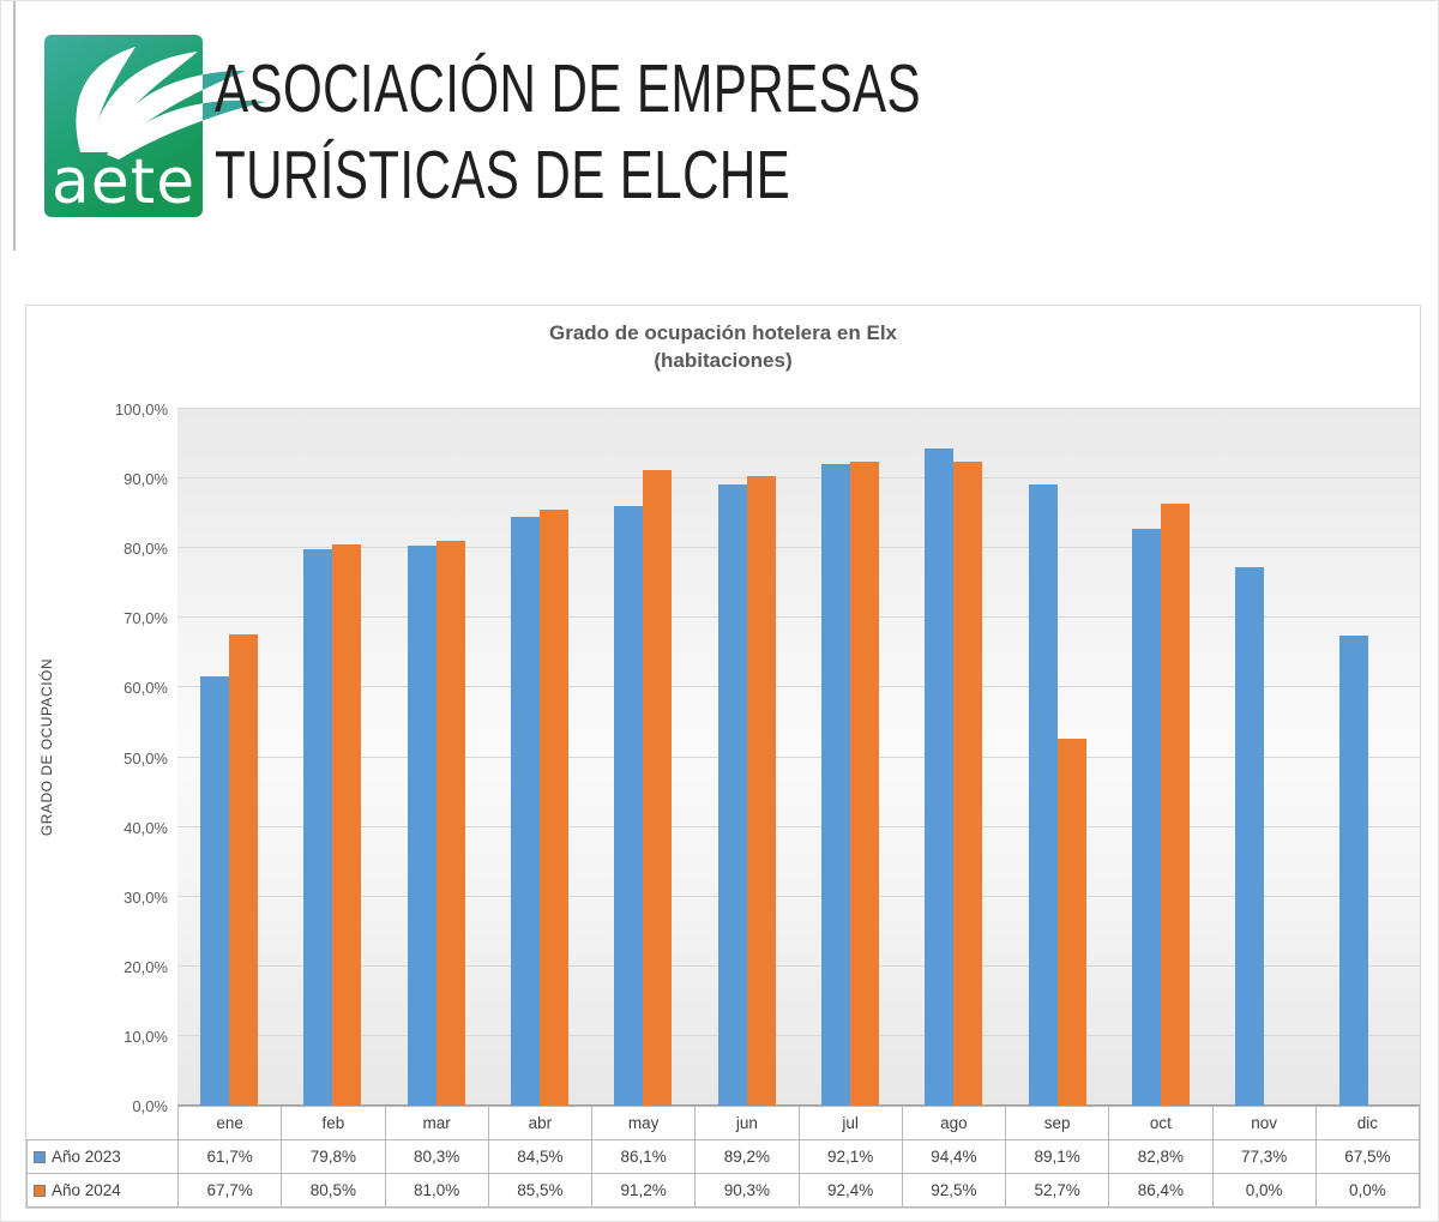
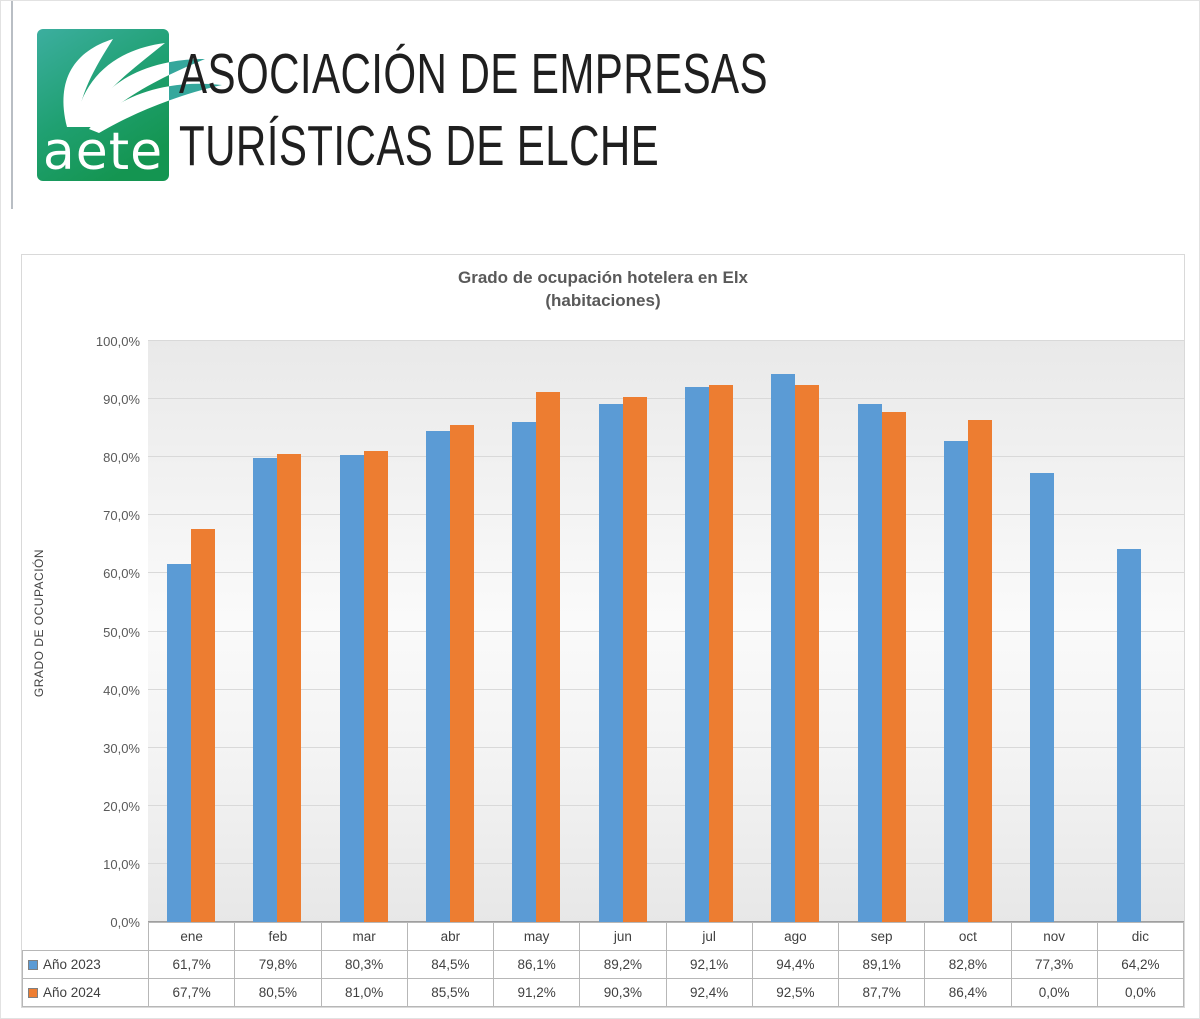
Año 2024/sep: 52,7% -> 87,7%
Año 2023/dic: 67,5% -> 64,2%
